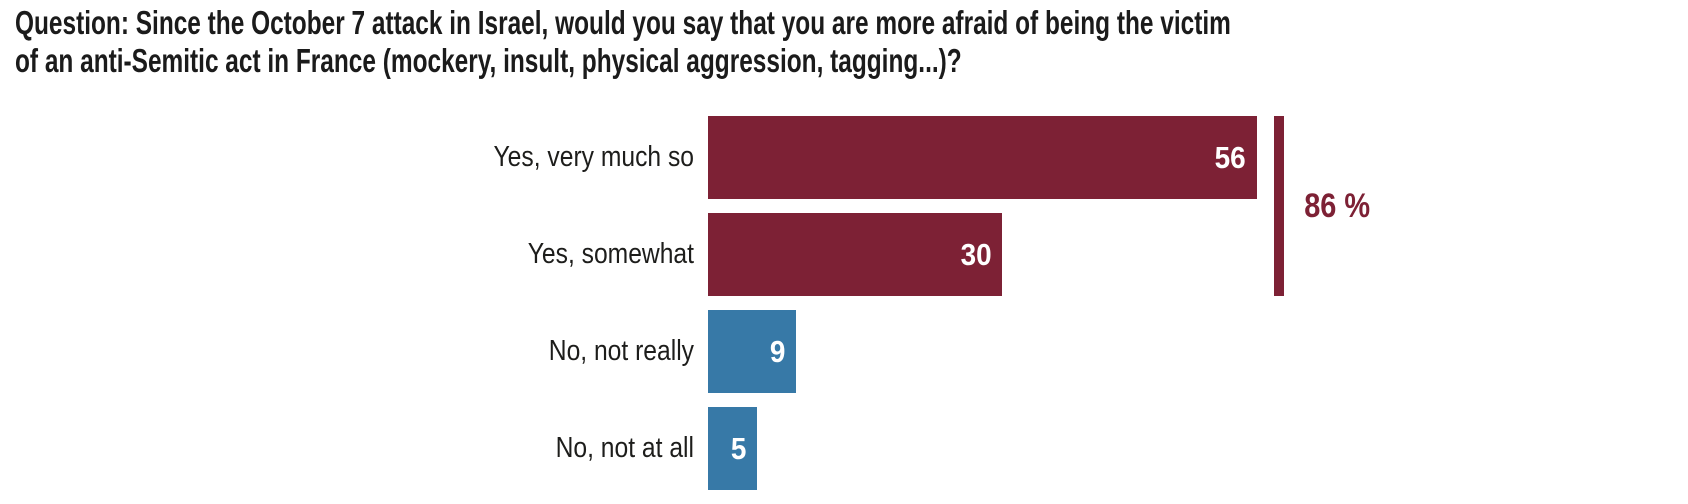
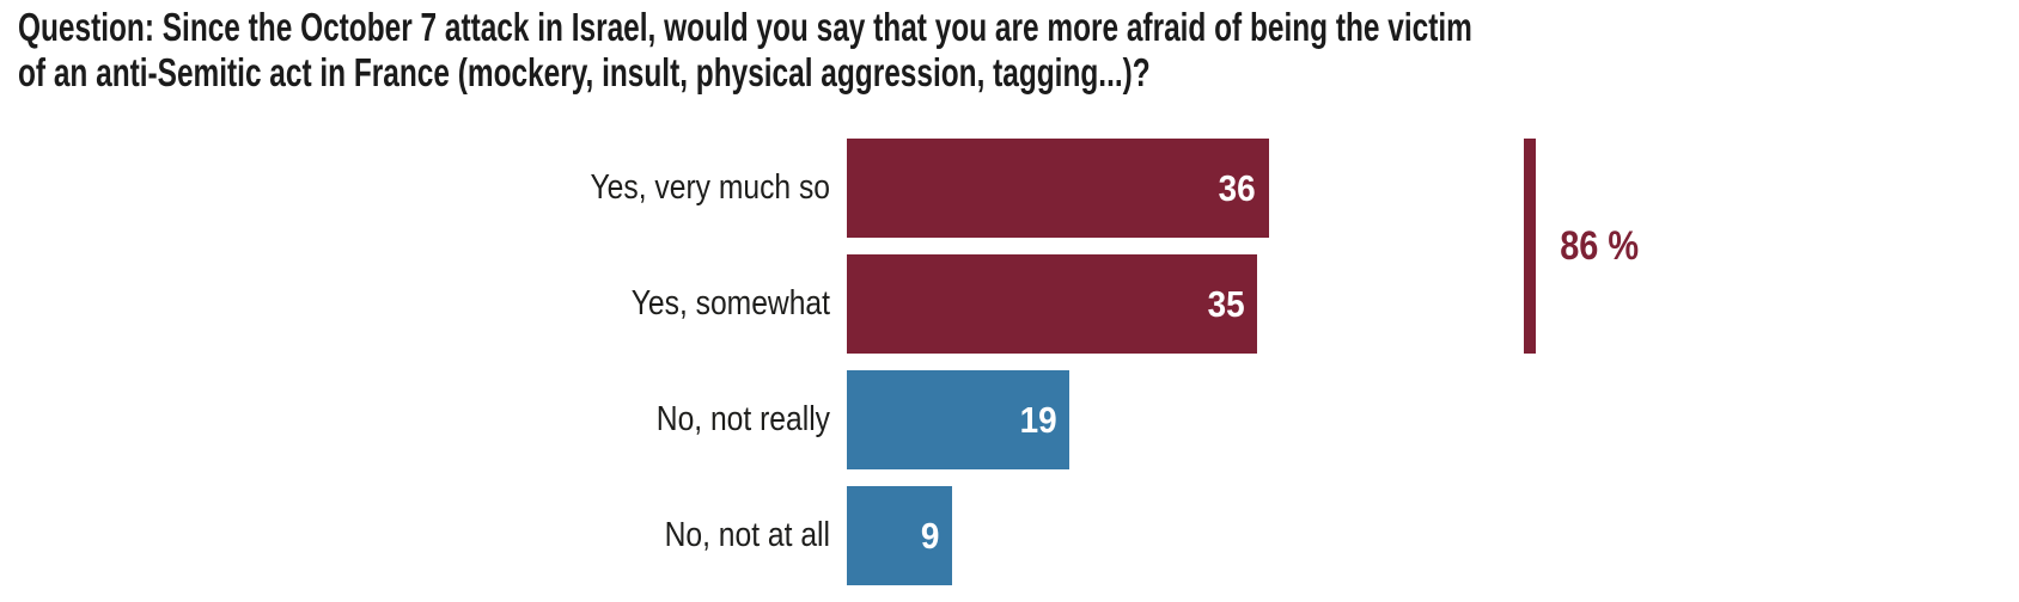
Yes, very much so: 56 -> 36
Yes, somewhat: 30 -> 35
No, not really: 9 -> 19
No, not at all: 5 -> 9
